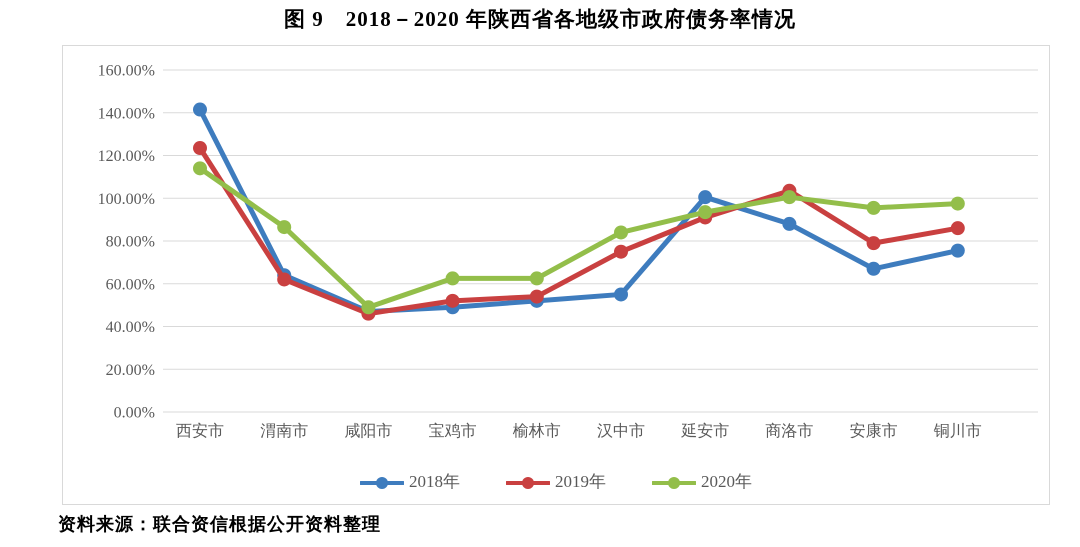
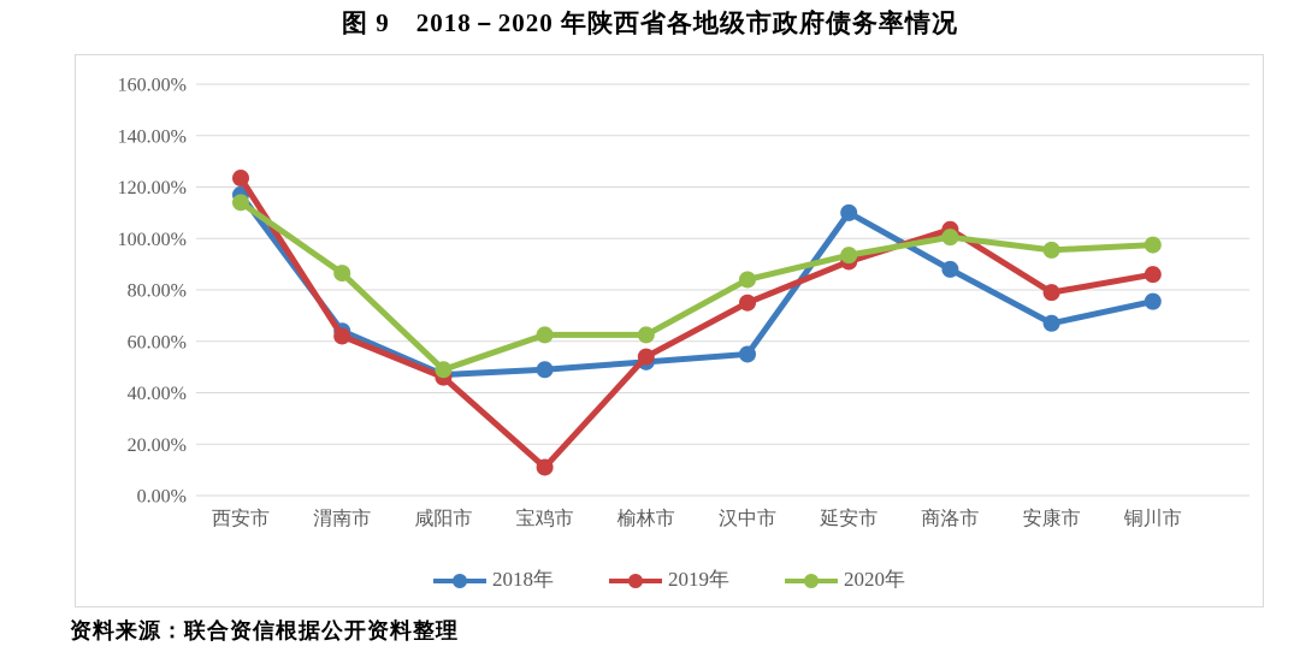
2018年/西安市: 142% -> 117%
2019年/宝鸡市: 52% -> 11%
2018年/延安市: 100% -> 110%
